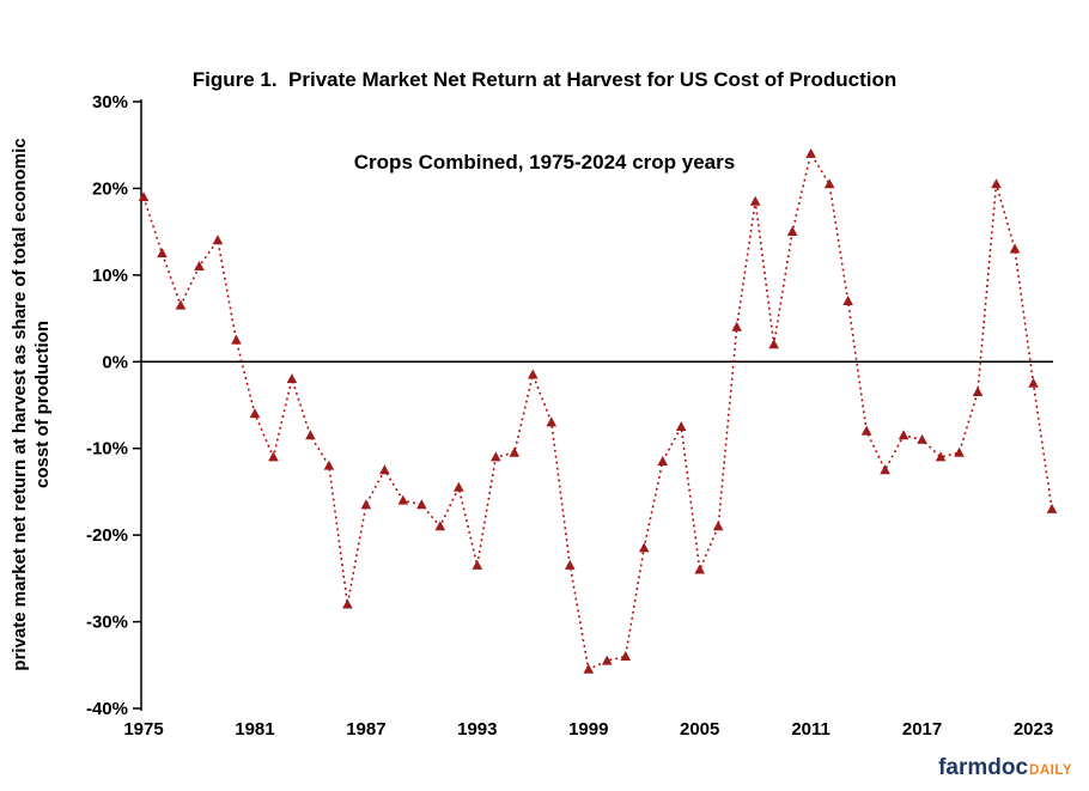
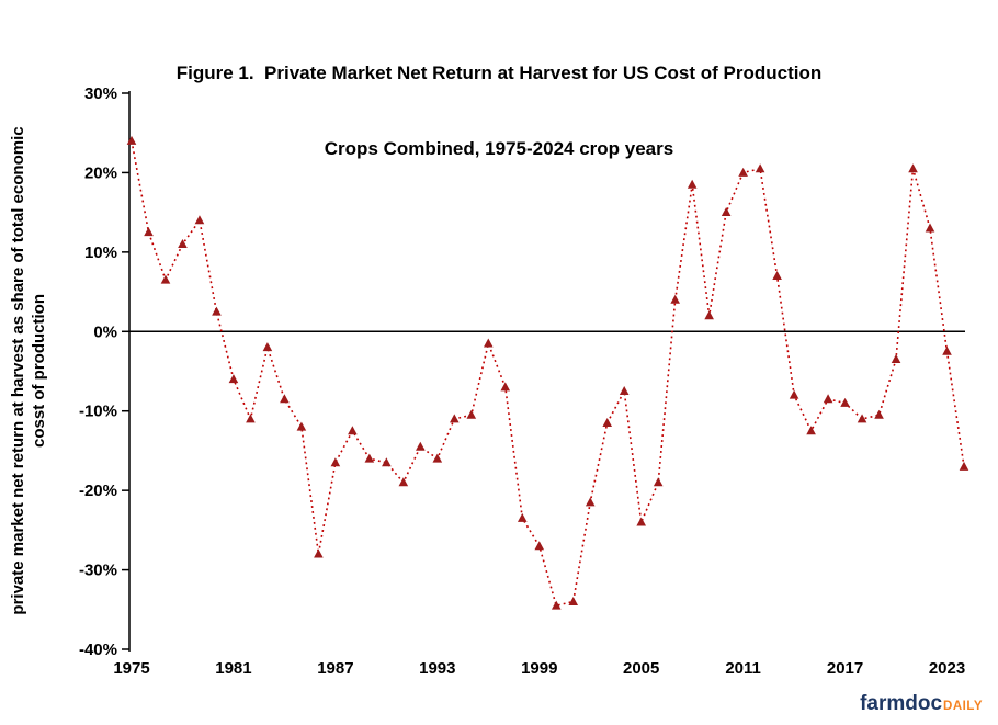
1975: 19% -> 24%
1993: -24% -> -16%
1999: -36% -> -27%
2011: 24% -> 20%
